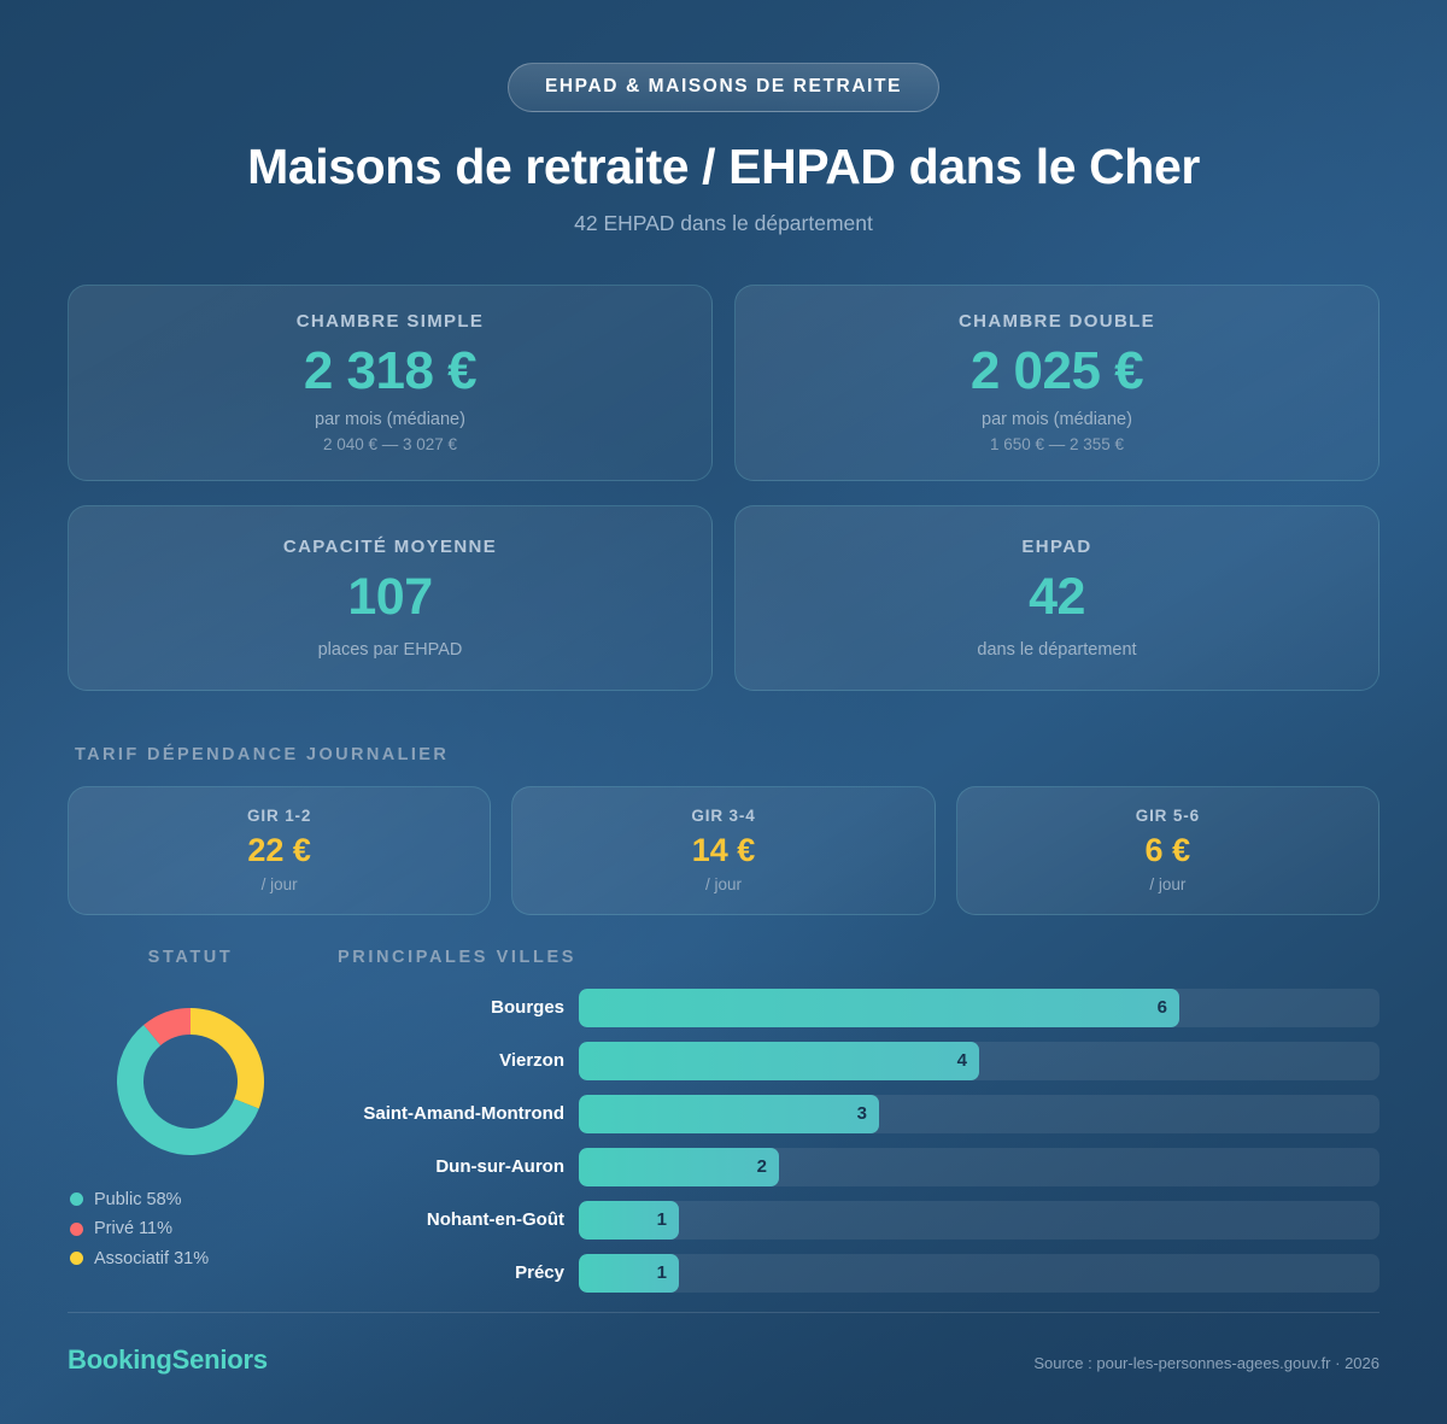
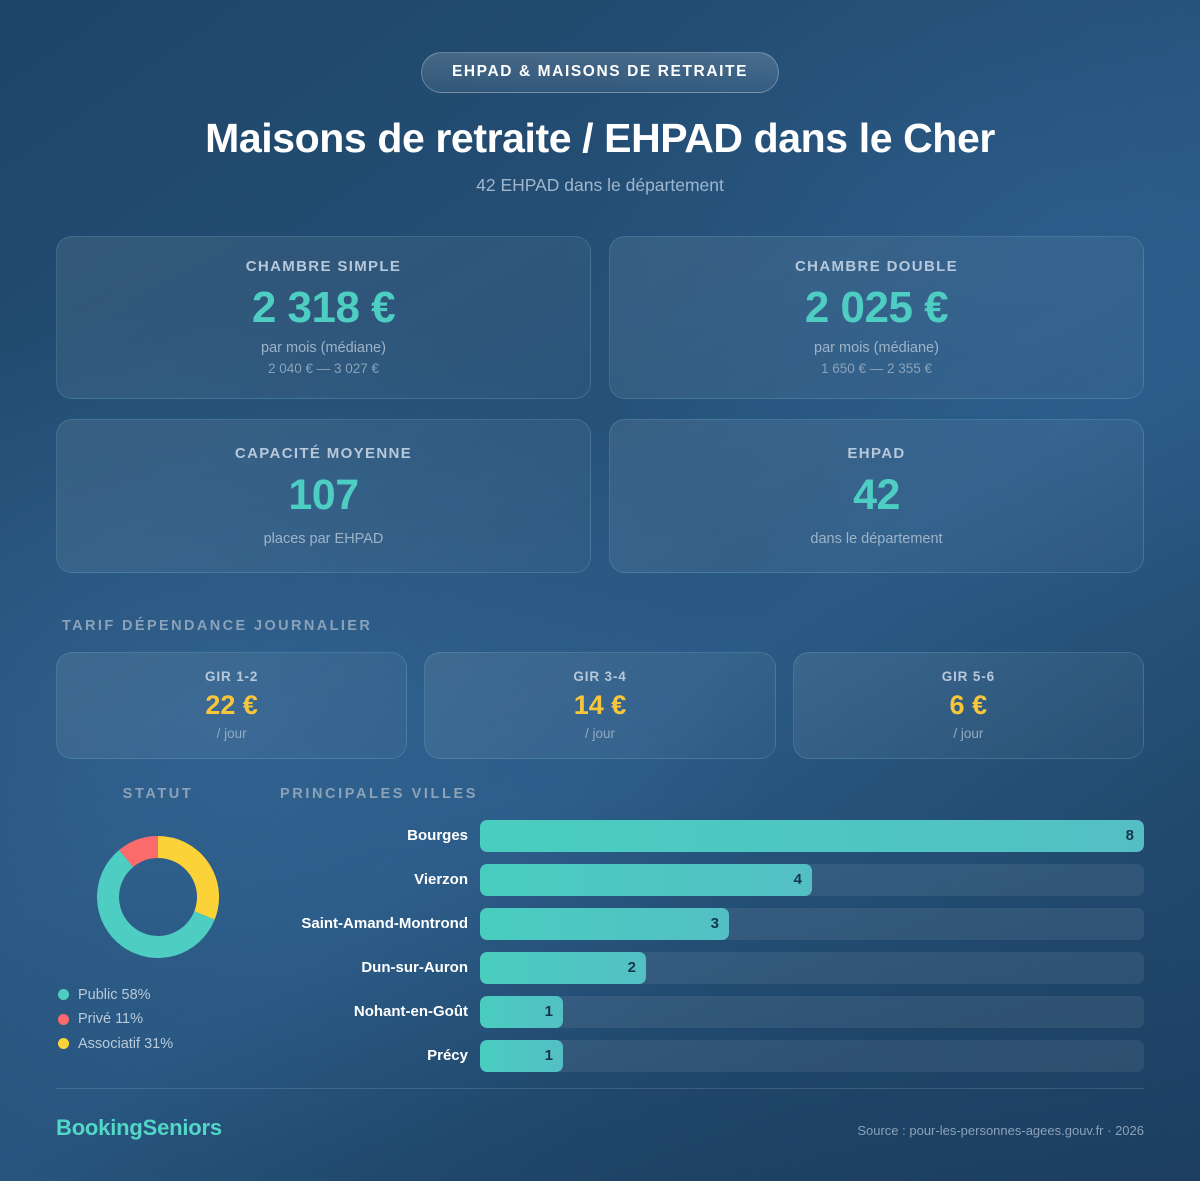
PRINCIPALES VILLES/Bourges: 6 -> 8
